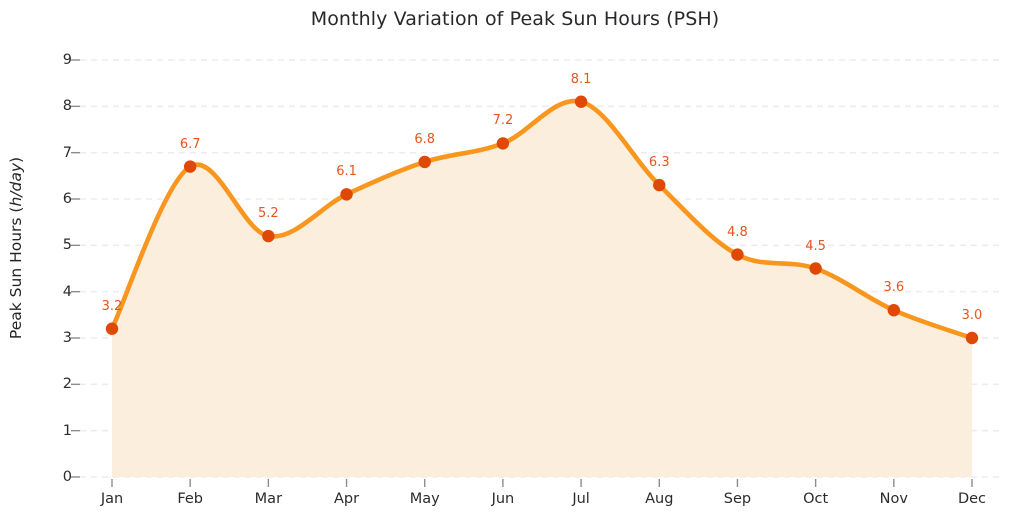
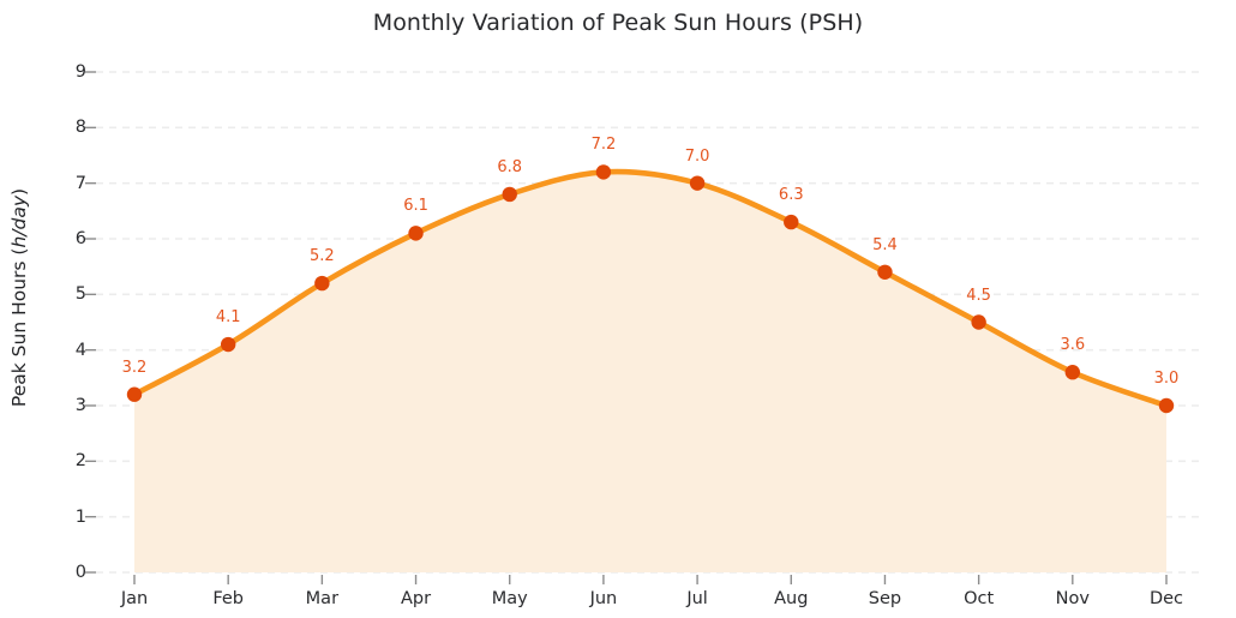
Feb: 6.7 -> 4.1
Jul: 8.1 -> 7.0
Sep: 4.8 -> 5.4
